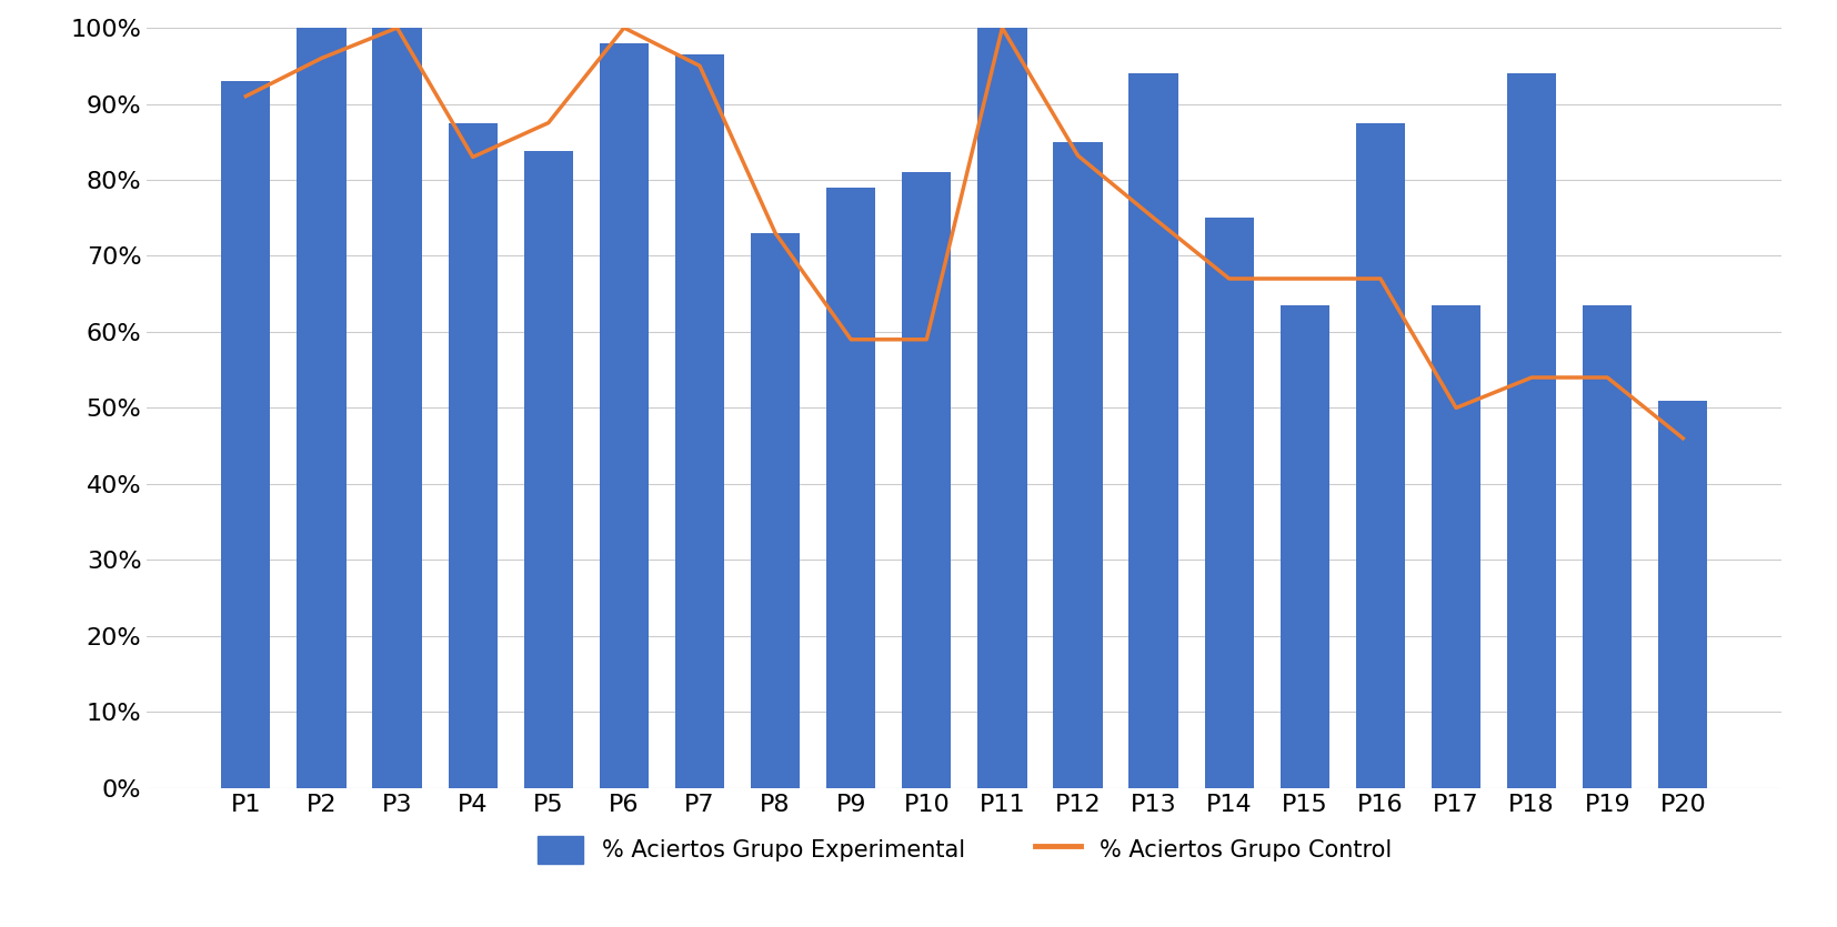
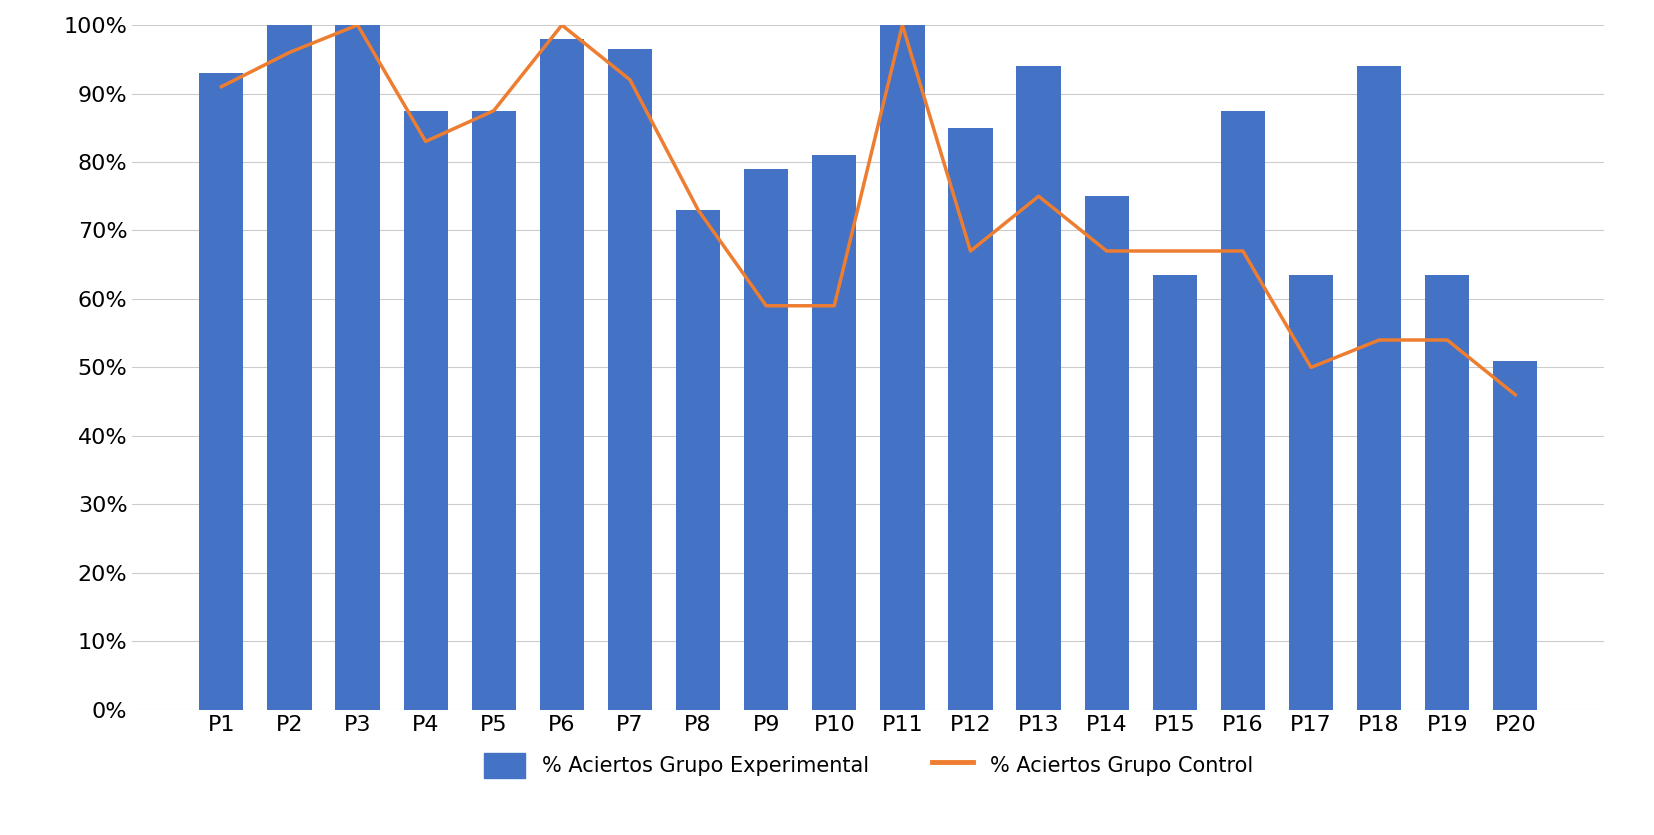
% Aciertos Grupo Experimental/P5: 83.8% -> 87.5%
% Aciertos Grupo Control/P7: 95.0% -> 92.0%
% Aciertos Grupo Control/P12: 83.2% -> 67.0%
